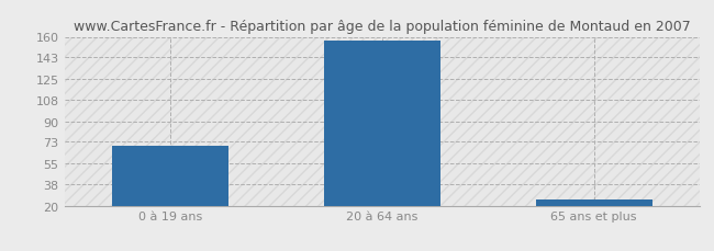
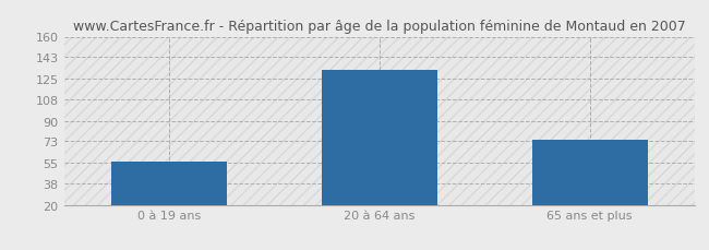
0 à 19 ans: 70 -> 56
20 à 64 ans: 157 -> 132
65 ans et plus: 25 -> 74
